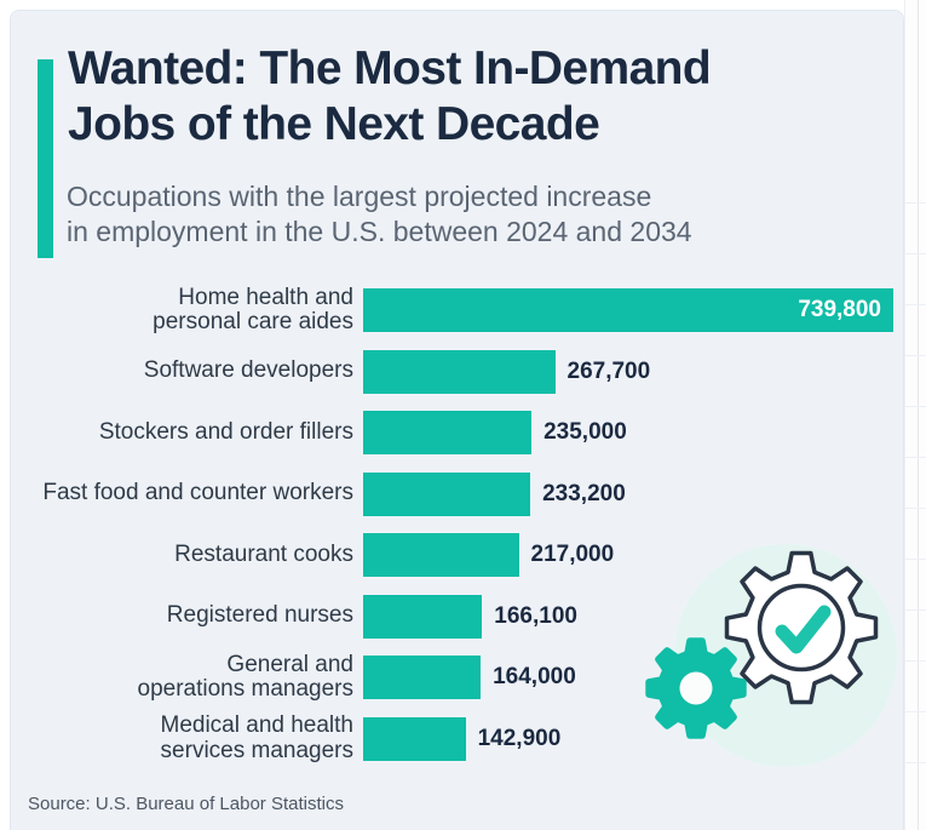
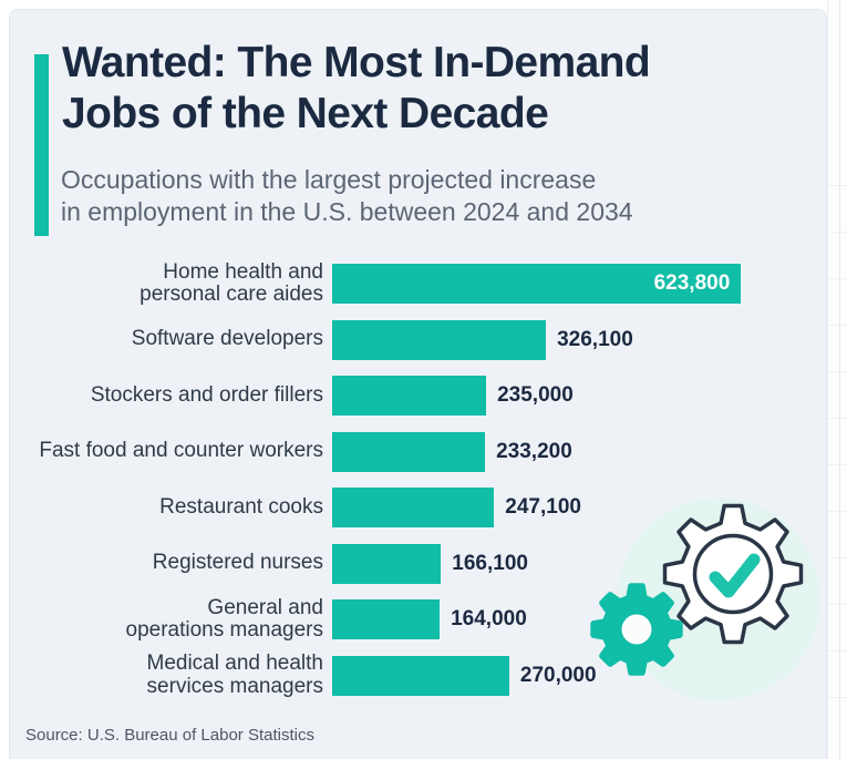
Home health and personal care aides: 739,800 -> 623,800
Software developers: 267,700 -> 326,100
Restaurant cooks: 217,000 -> 247,100
Medical and health services managers: 142,900 -> 270,000
